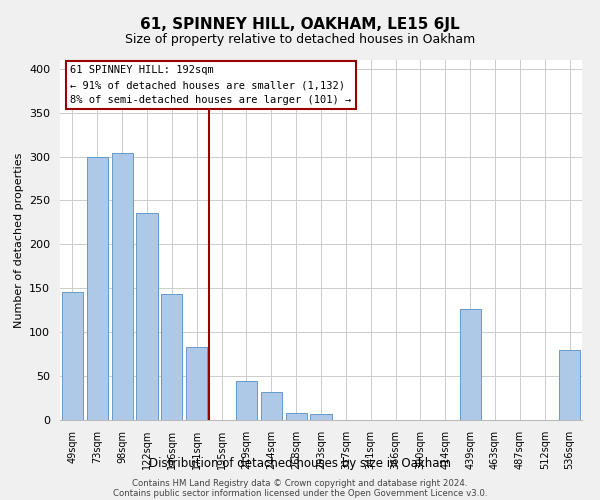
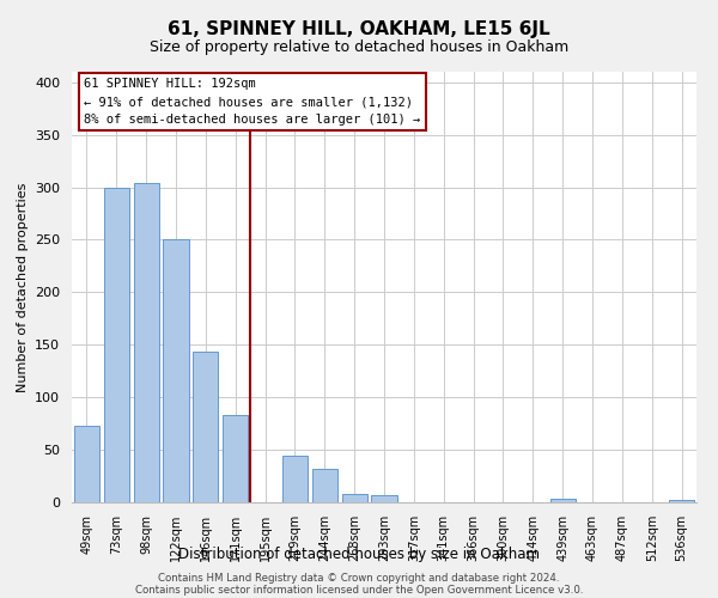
49sqm: 146 -> 73
122sqm: 236 -> 250
439sqm: 126 -> 3
536sqm: 80 -> 2
